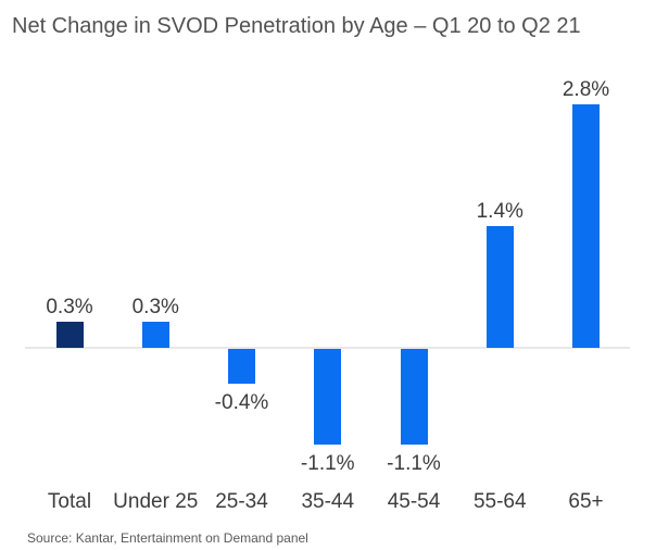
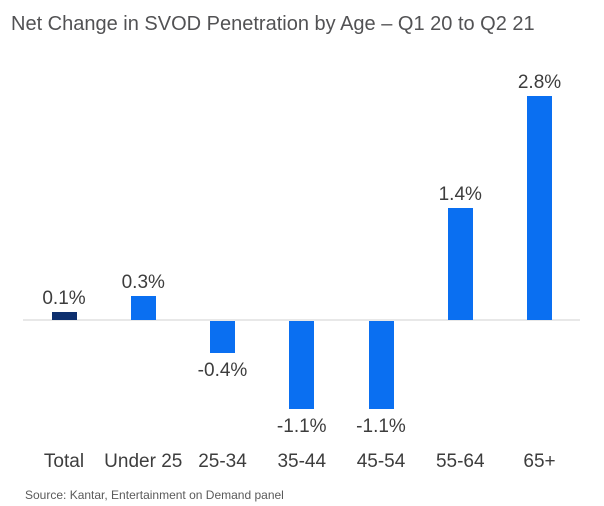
Total: 0.3% -> 0.1%
